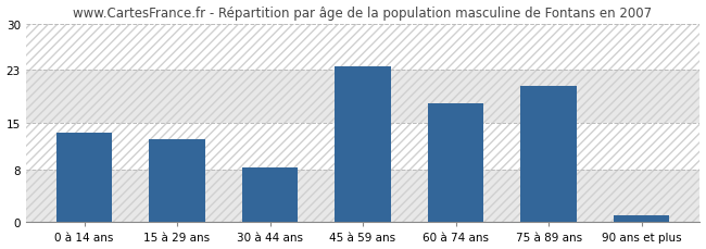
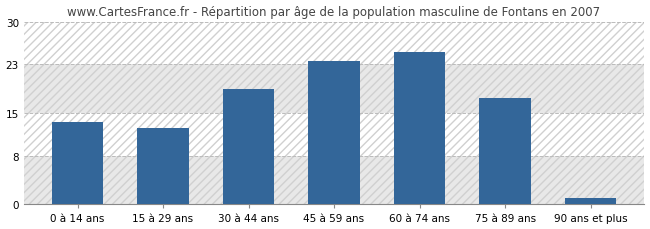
30 à 44 ans: 8.2 -> 19.0
60 à 74 ans: 18.0 -> 25.0
75 à 89 ans: 20.6 -> 17.5
